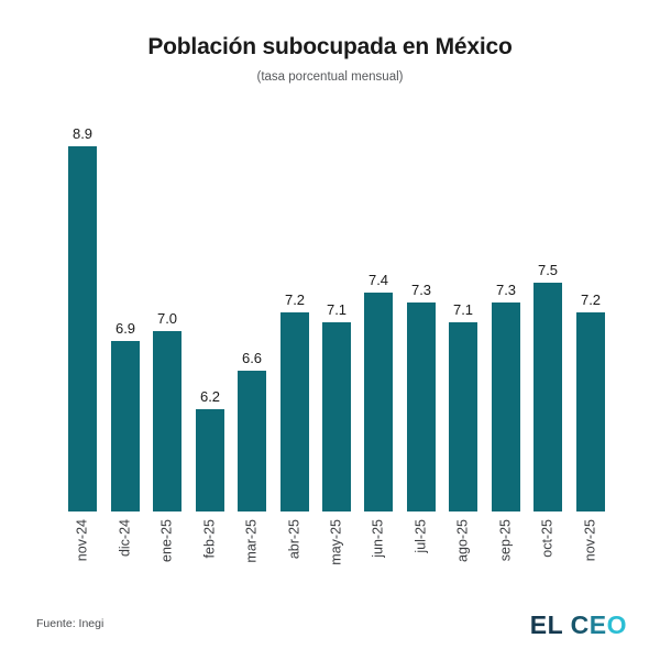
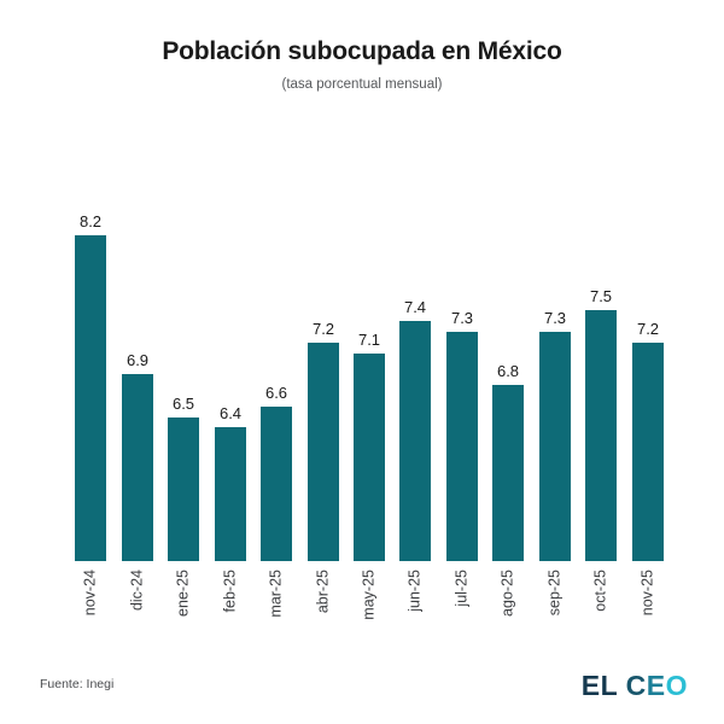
nov-24: 8.9 -> 8.2
ene-25: 7.0 -> 6.5
feb-25: 6.2 -> 6.4
ago-25: 7.1 -> 6.8
